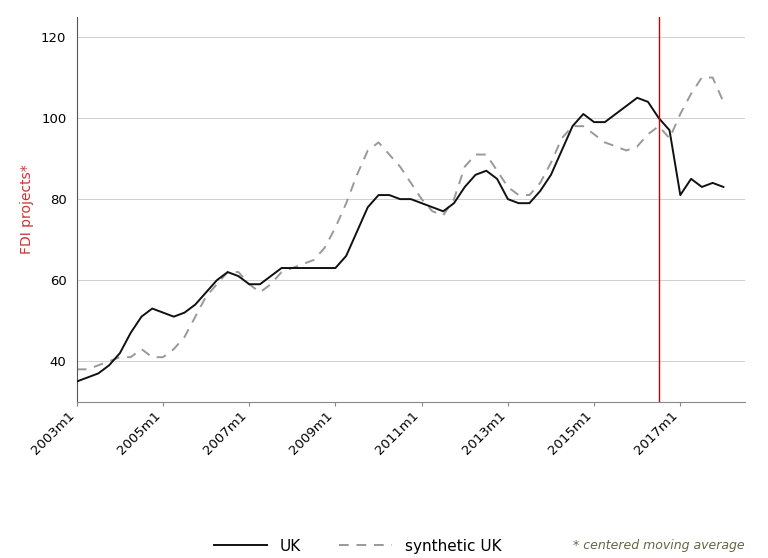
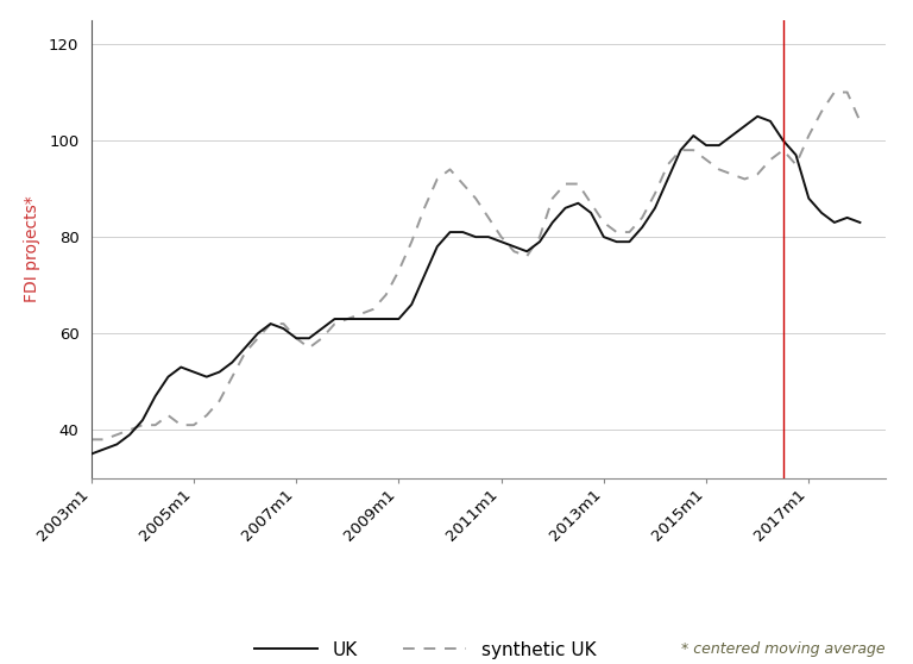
UK/2017m1: 81 -> 88
